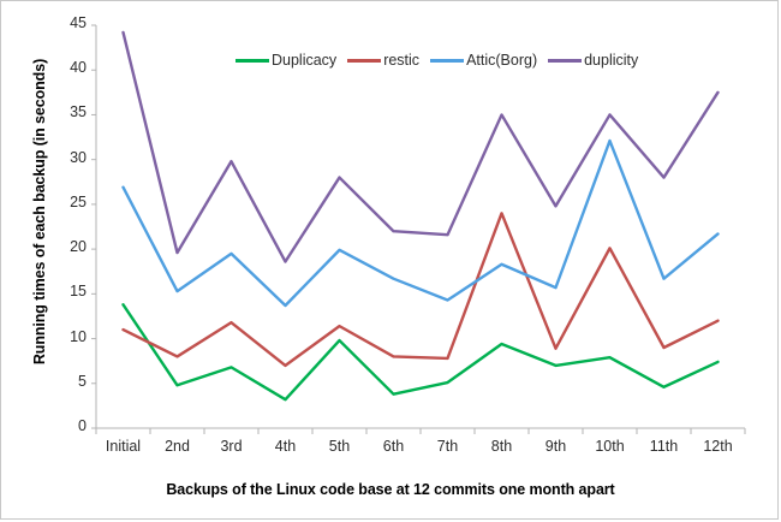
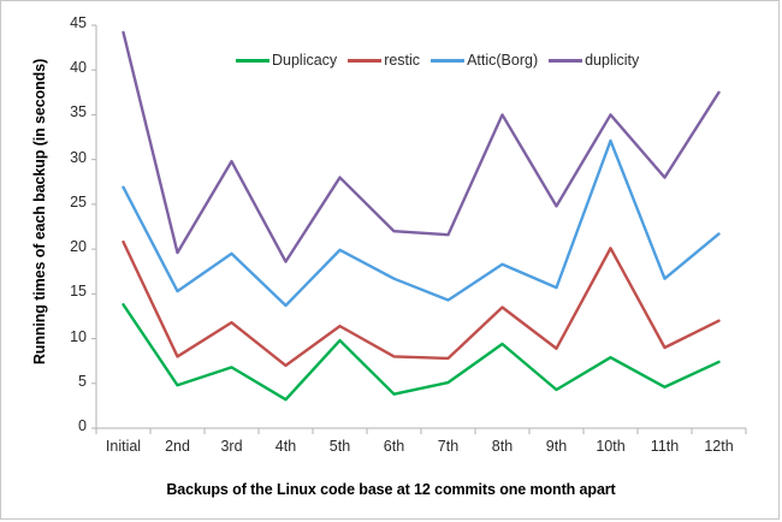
restic/Initial: 11 -> 21
restic/8th: 24 -> 14
Duplicacy/9th: 7 -> 4
